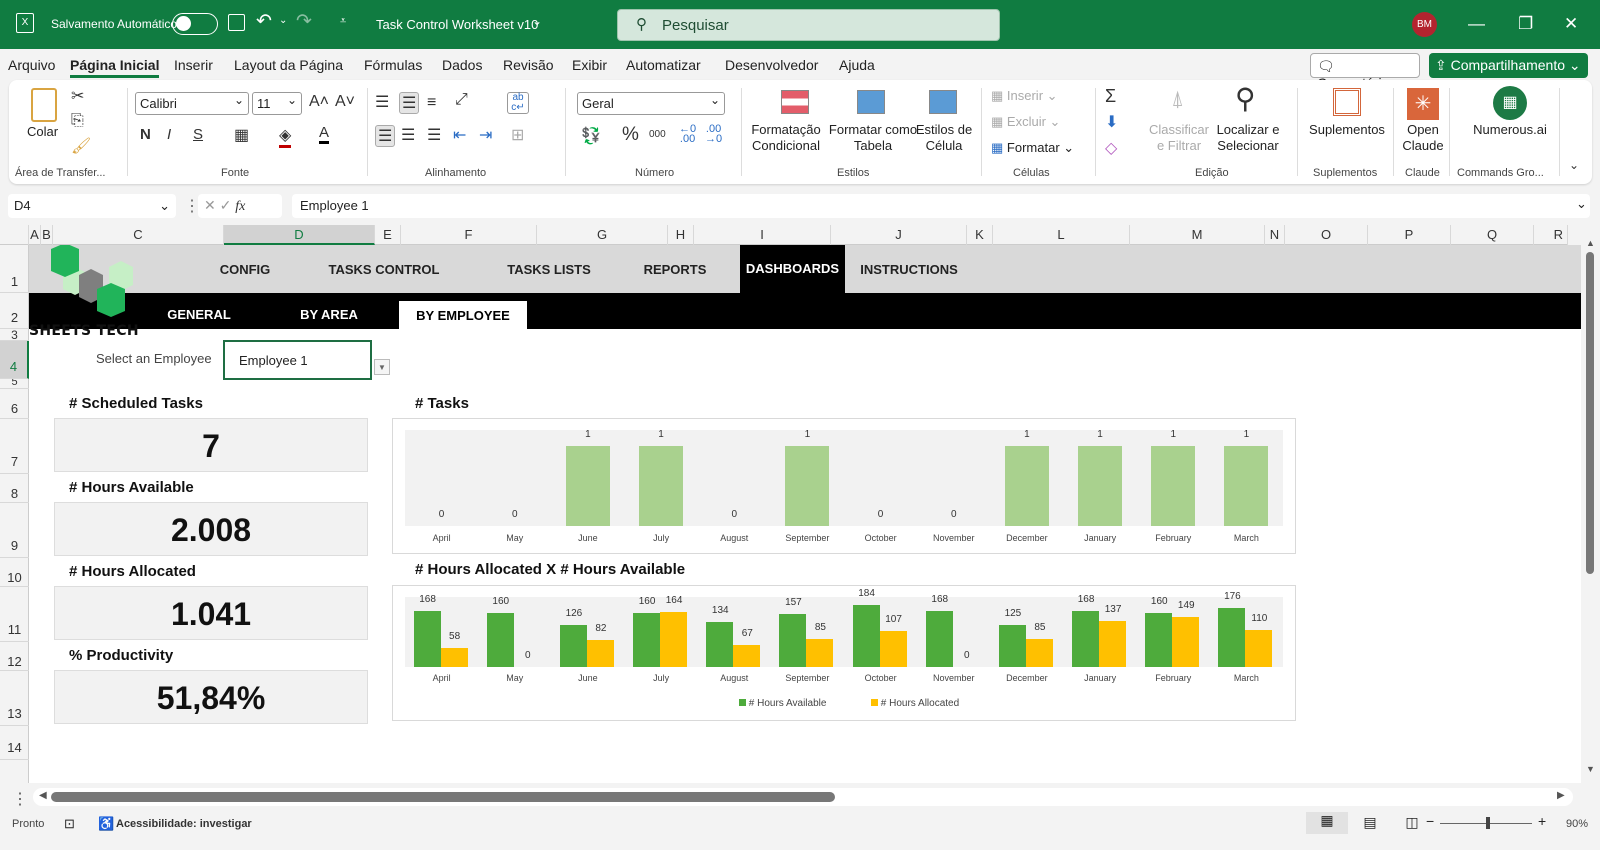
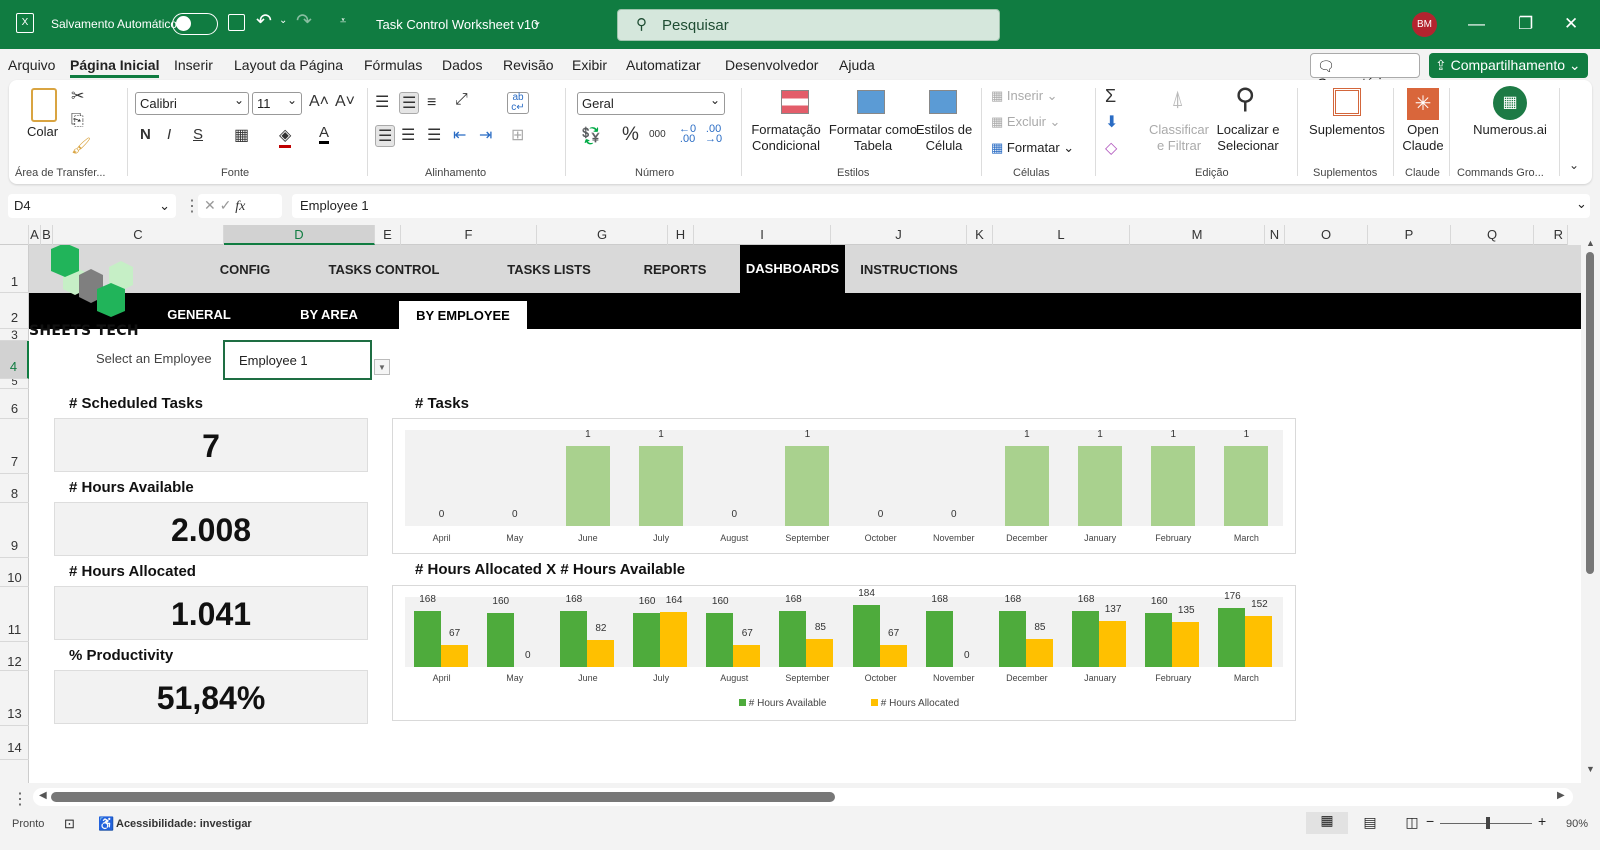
# Hours Allocated X # Hours Available/# Hours Allocated/April: 58 -> 67
# Hours Allocated X # Hours Available/# Hours Available/June: 126 -> 168
# Hours Allocated X # Hours Available/# Hours Available/August: 134 -> 160
# Hours Allocated X # Hours Available/# Hours Available/September: 157 -> 168
# Hours Allocated X # Hours Available/# Hours Allocated/October: 107 -> 67
# Hours Allocated X # Hours Available/# Hours Available/December: 125 -> 168
# Hours Allocated X # Hours Available/# Hours Allocated/February: 149 -> 135
# Hours Allocated X # Hours Available/# Hours Allocated/March: 110 -> 152
